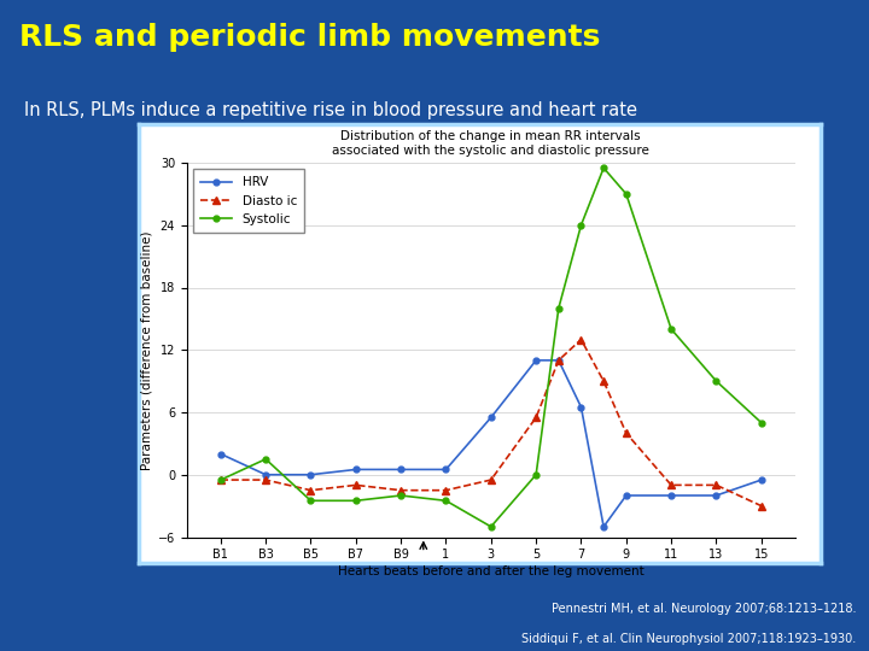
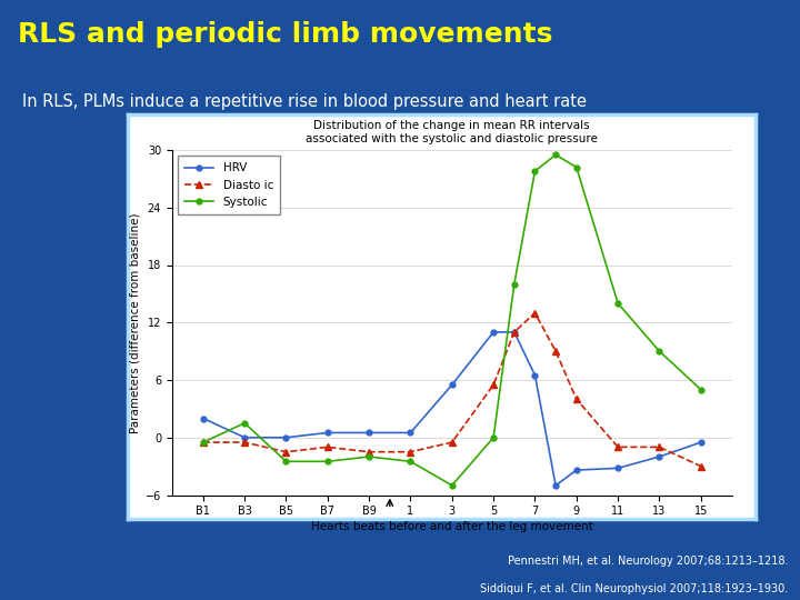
Systolic/7: 24.0 -> 27.8
HRV/9: -2.0 -> -3.4
Systolic/9: 27.0 -> 28.2
HRV/11: -2.0 -> -3.2
